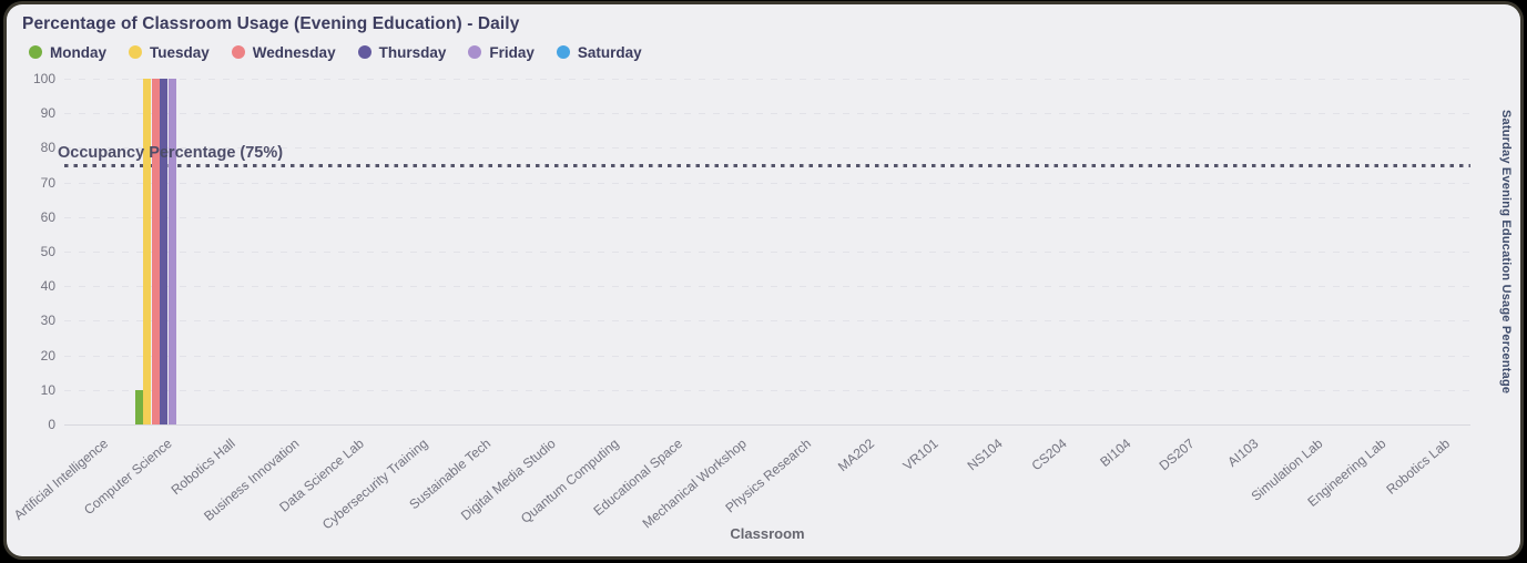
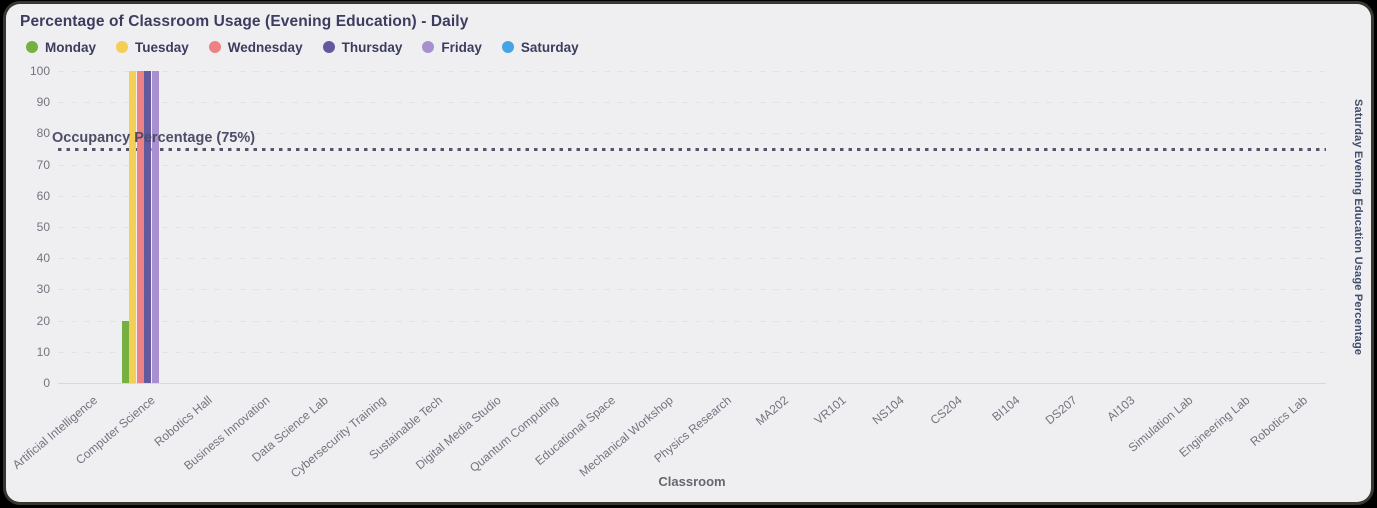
Monday/Computer Science: 10 -> 20
